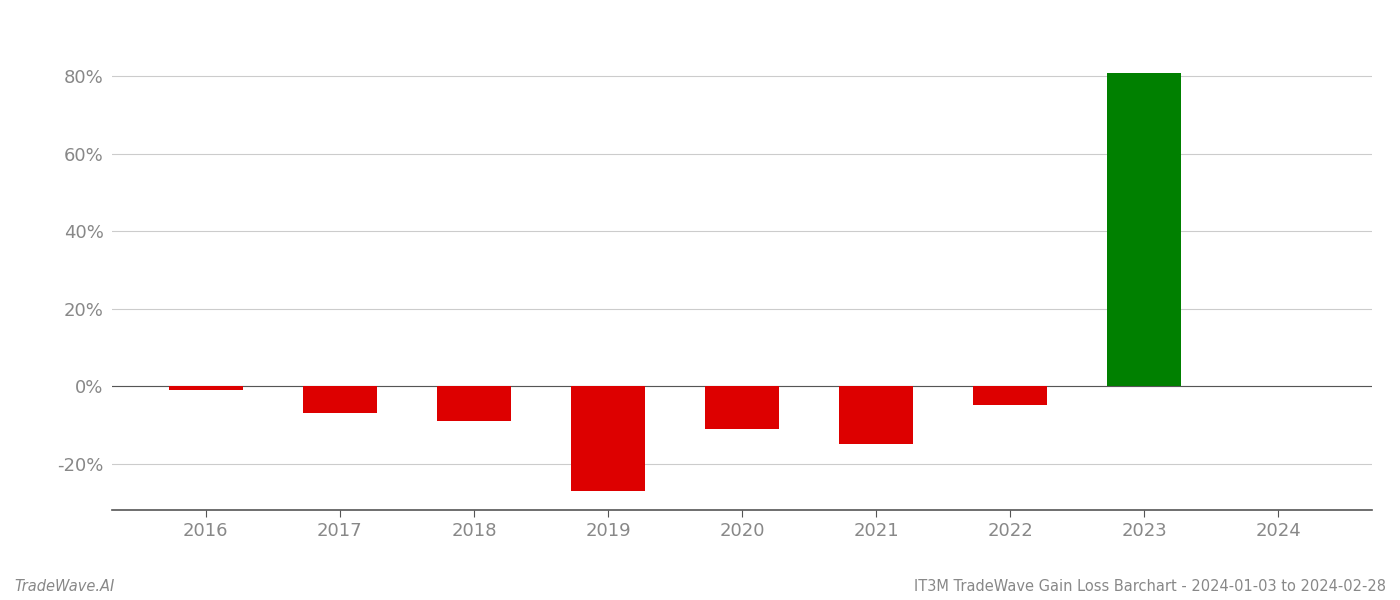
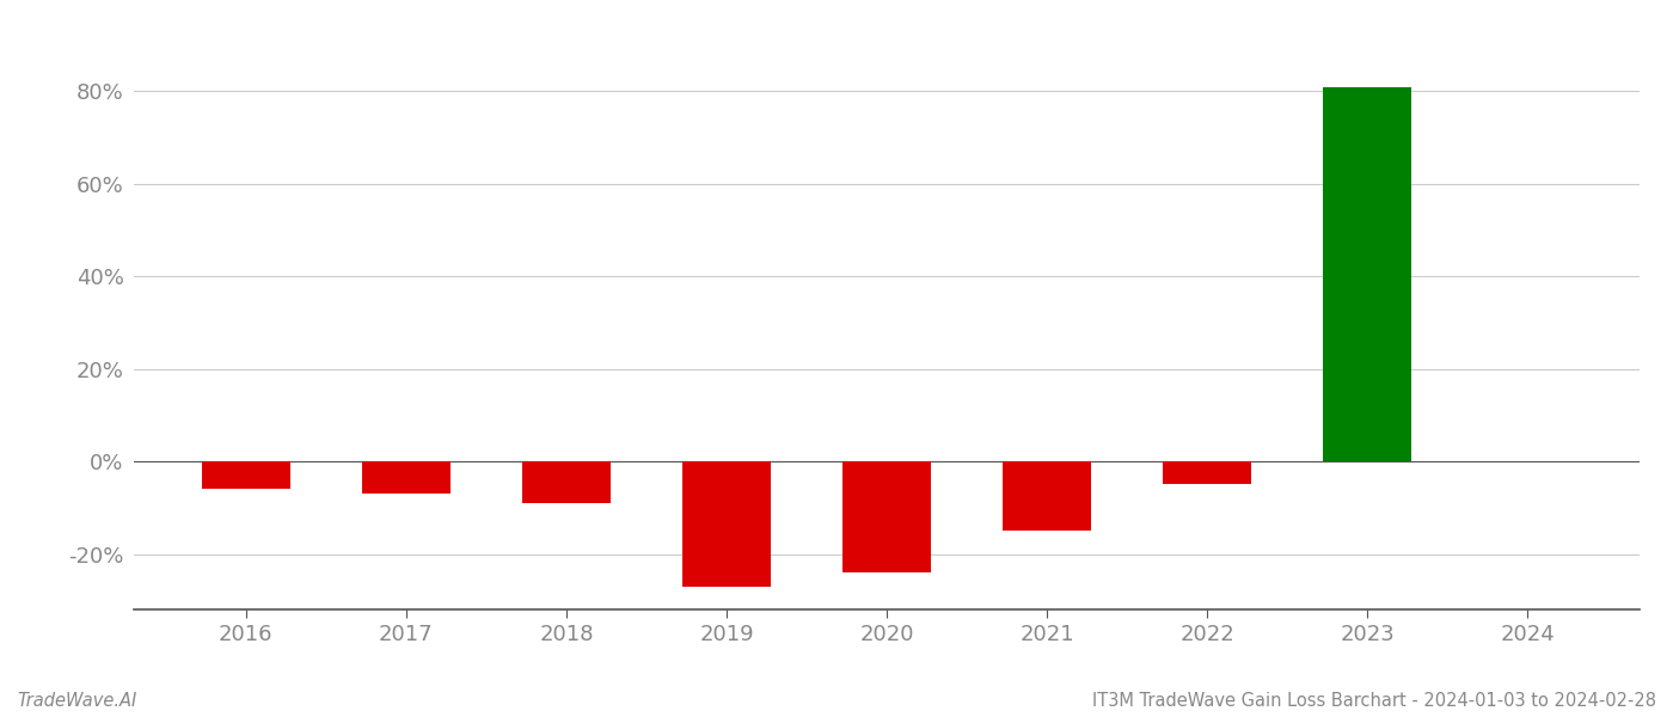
2016: -1% -> -6%
2020: -11% -> -24%
